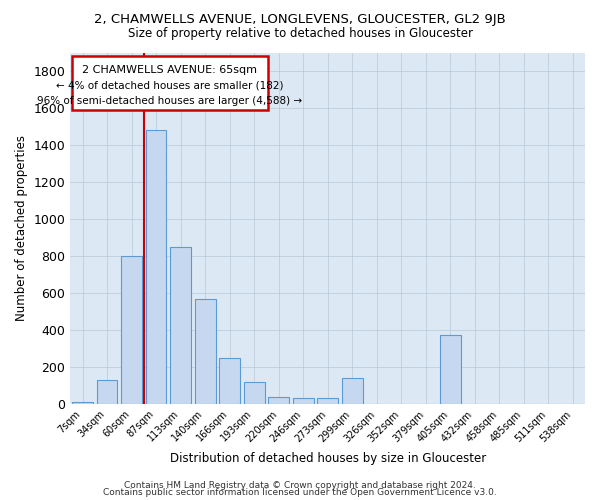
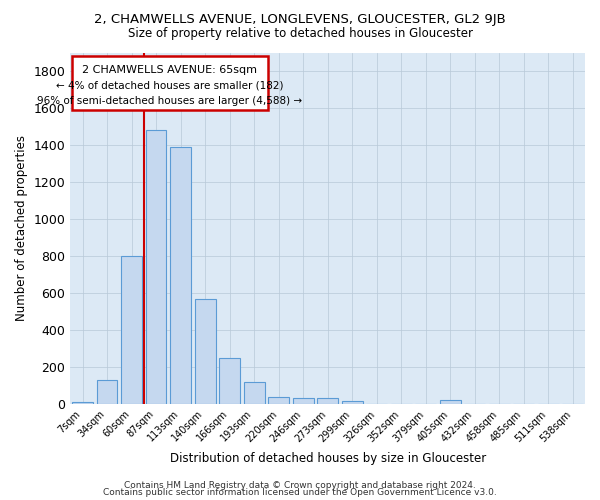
113sqm: 850 -> 1390
299sqm: 140 -> 20
405sqm: 370 -> 20
